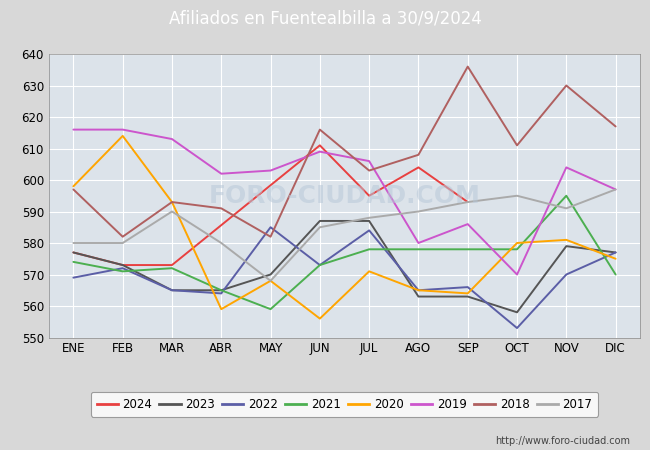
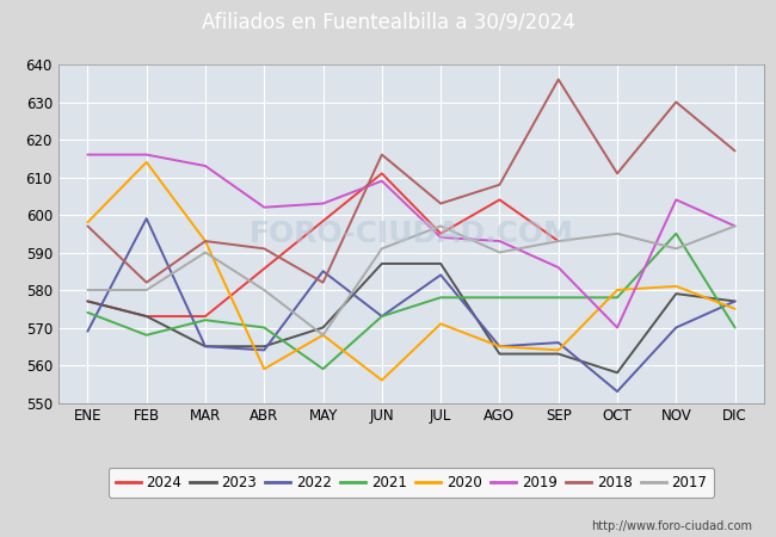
2022/FEB: 572 -> 599
2021/FEB: 571 -> 568
2021/ABR: 565 -> 570
2017/JUN: 585 -> 591
2019/JUL: 606 -> 594
2017/JUL: 588 -> 597
2019/AGO: 580 -> 593
